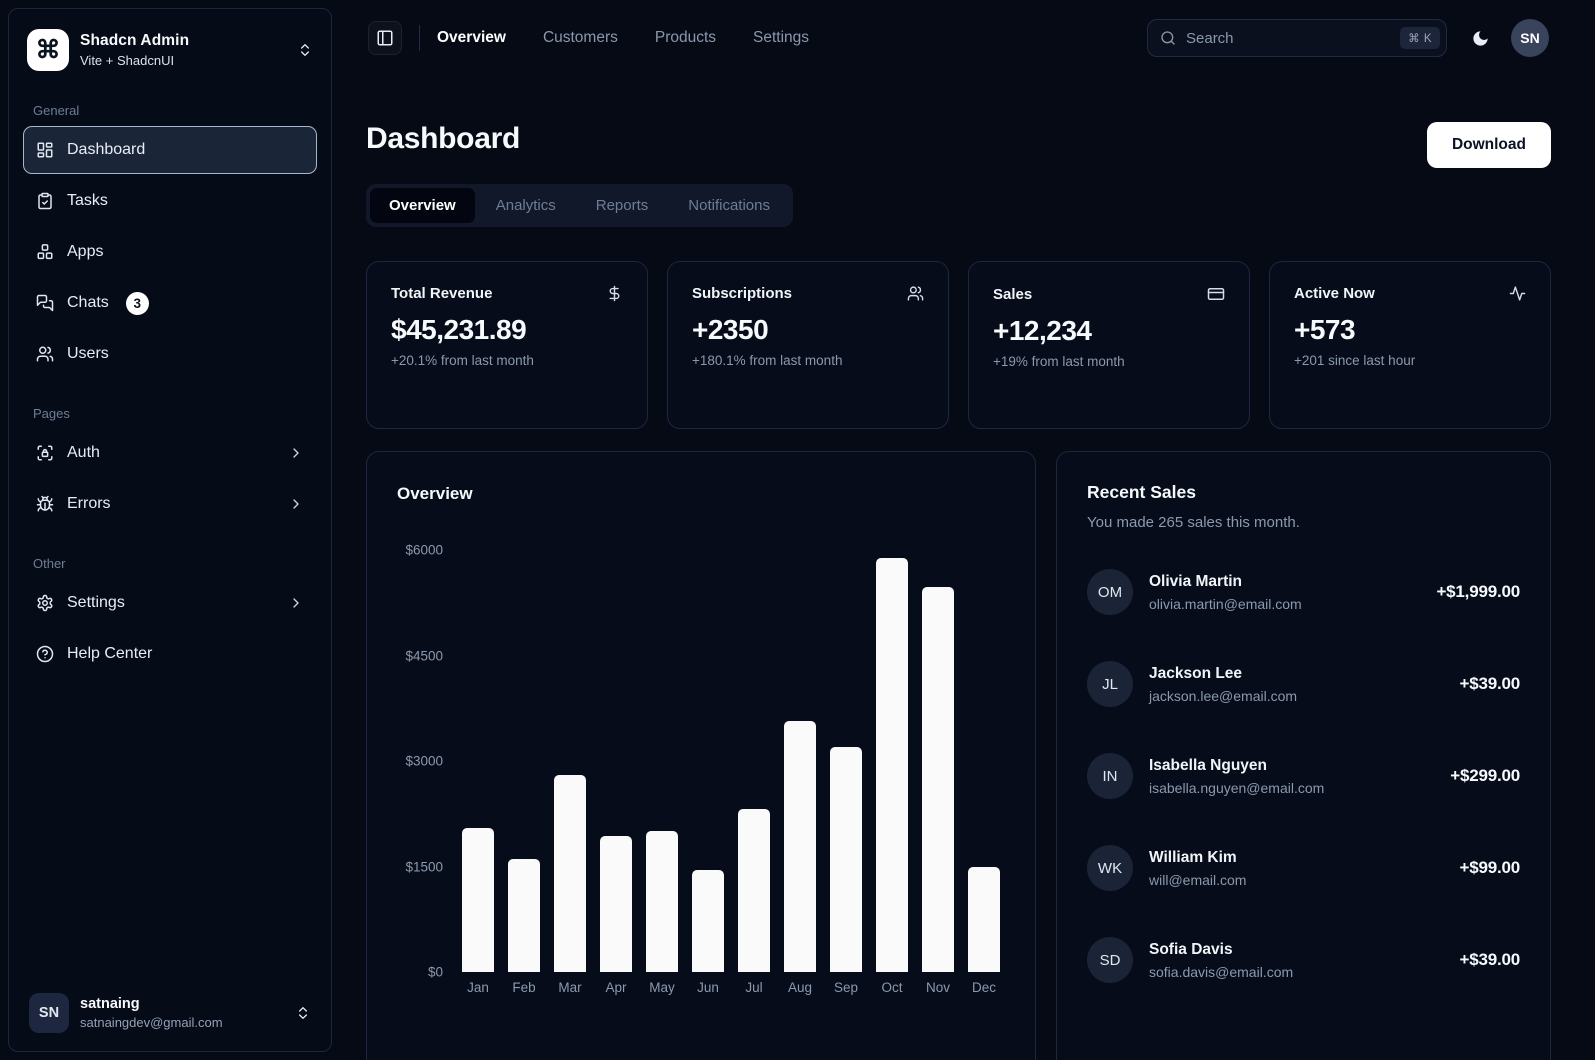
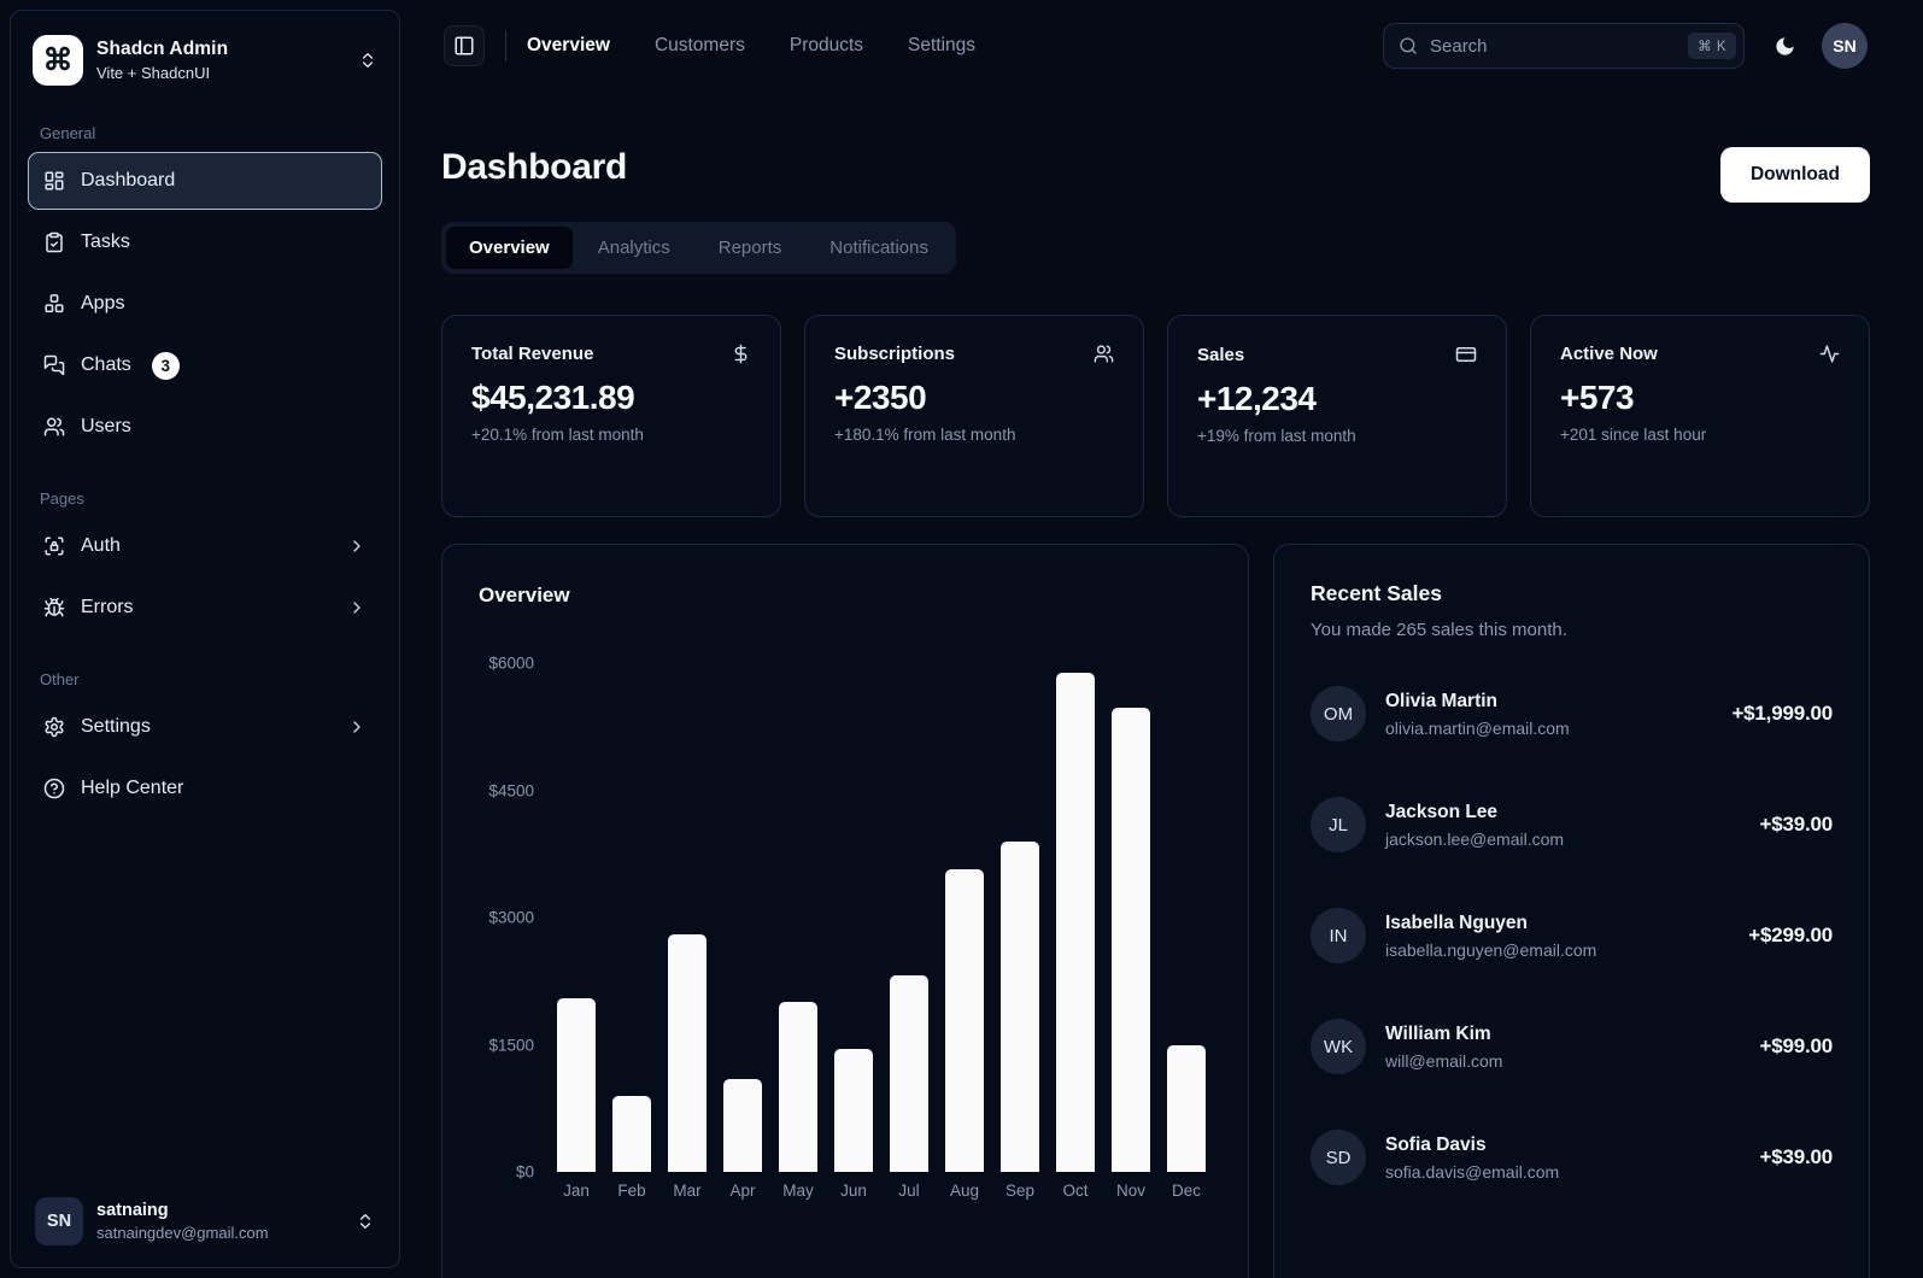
Feb: $1600 -> $900
Apr: $1900 -> $1100
Sep: $3200 -> $3900
